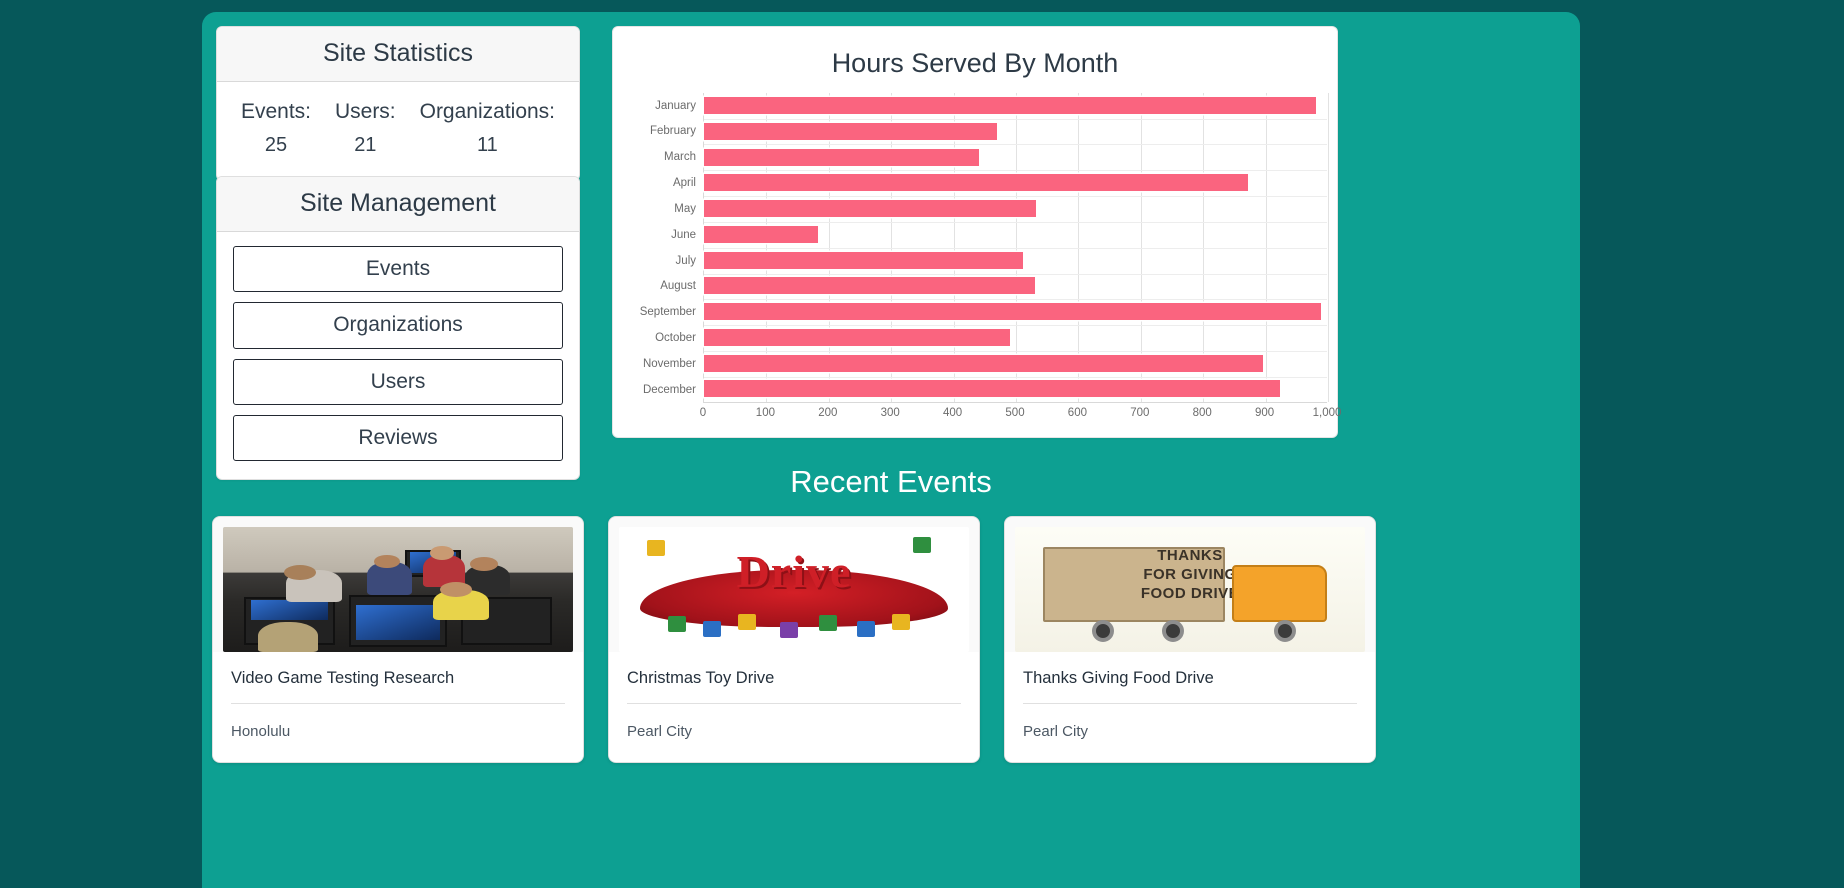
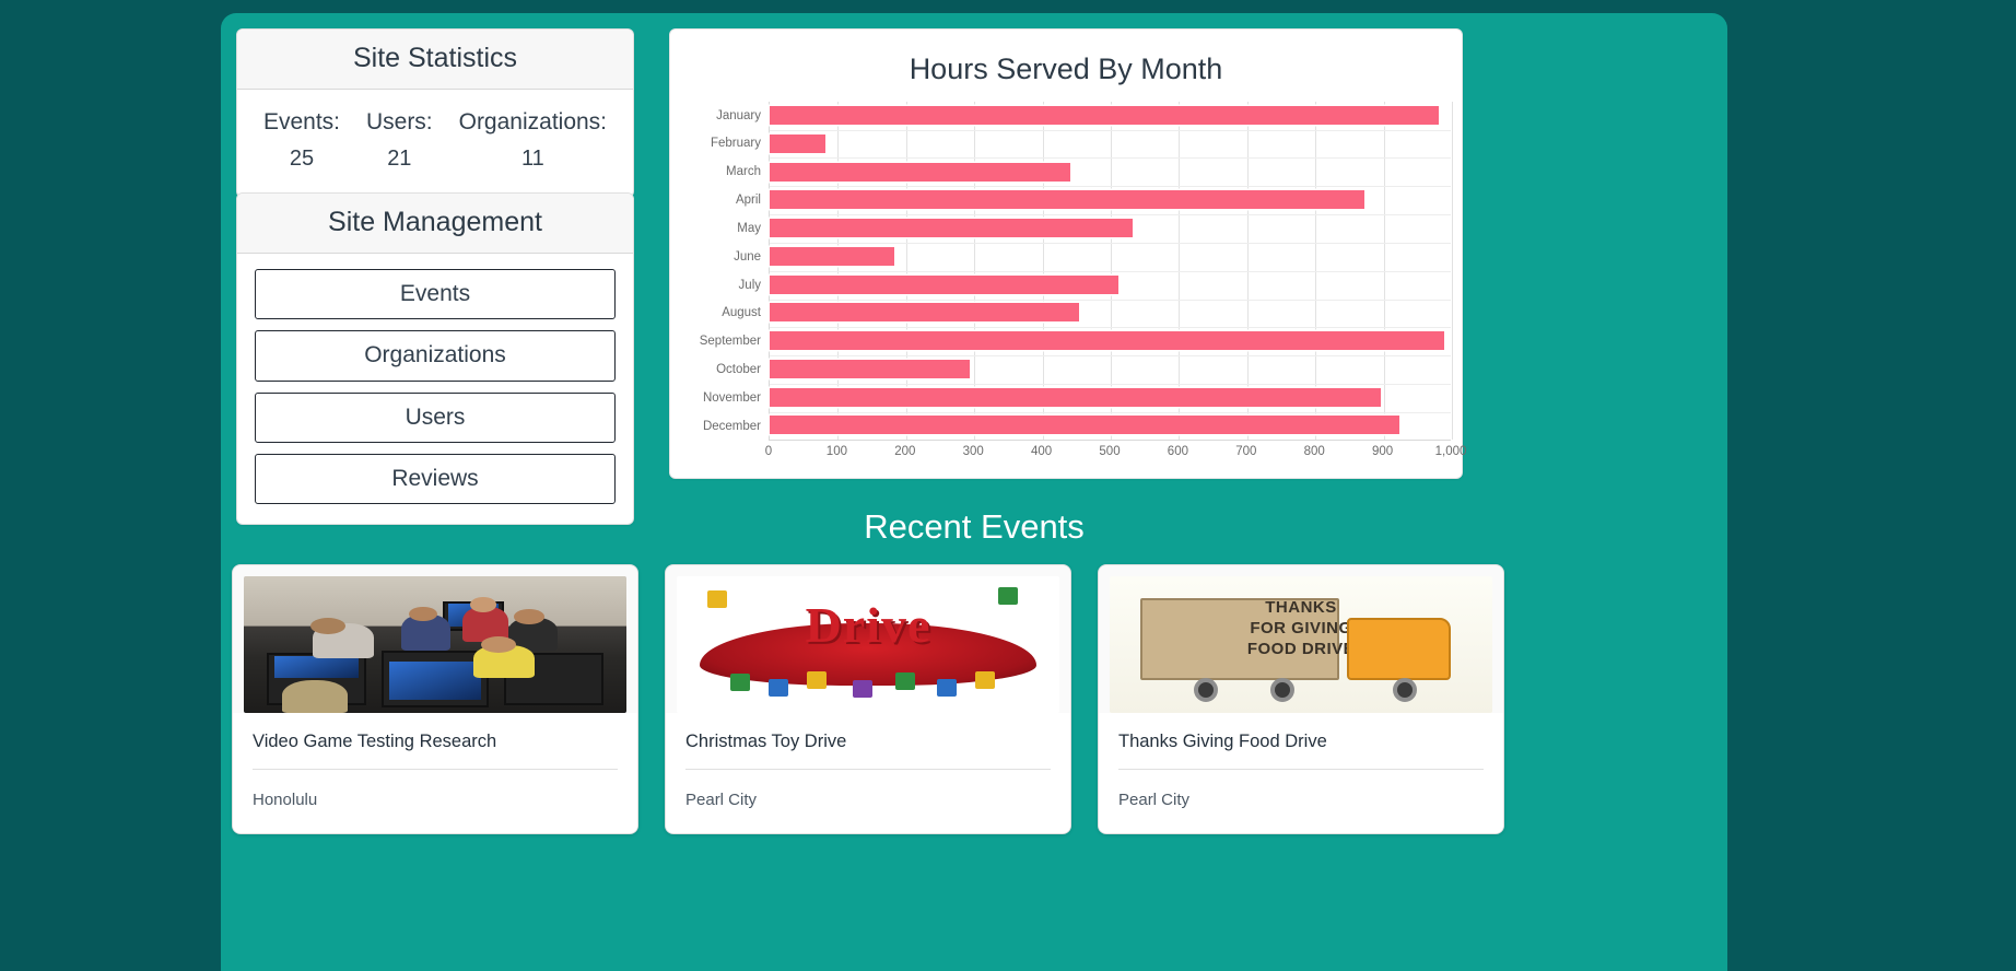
February: 470 -> 80
August: 530 -> 450
October: 490 -> 290
